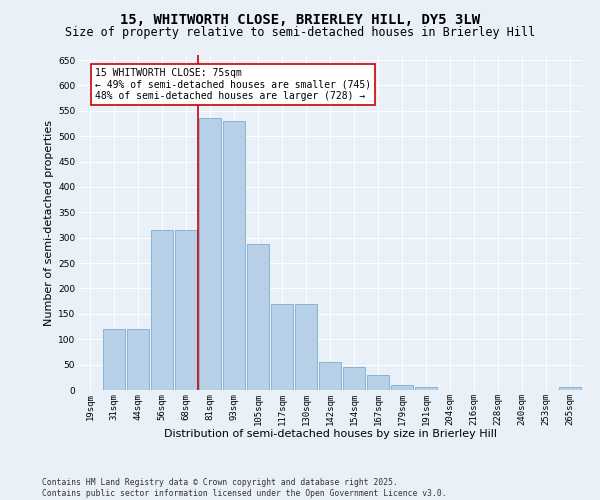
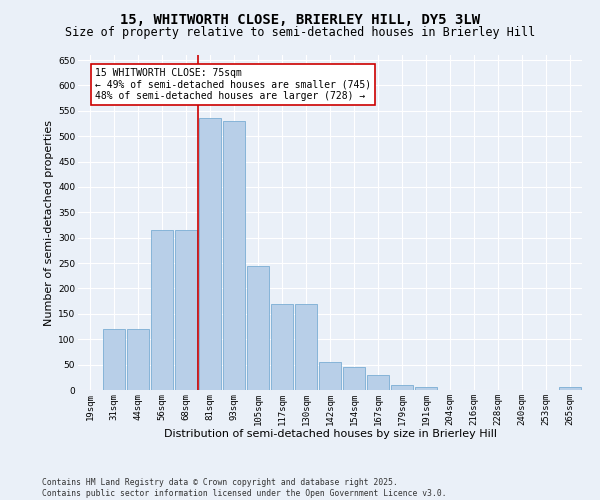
105sqm: 288 -> 245
